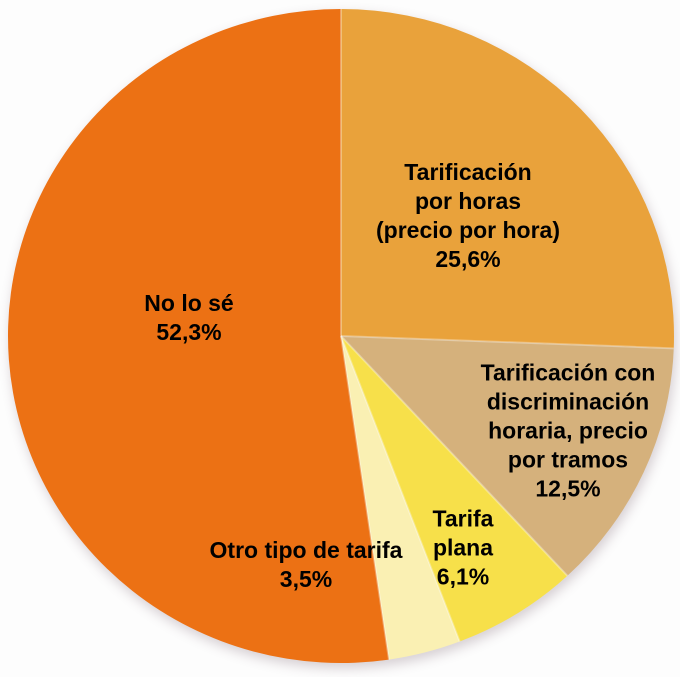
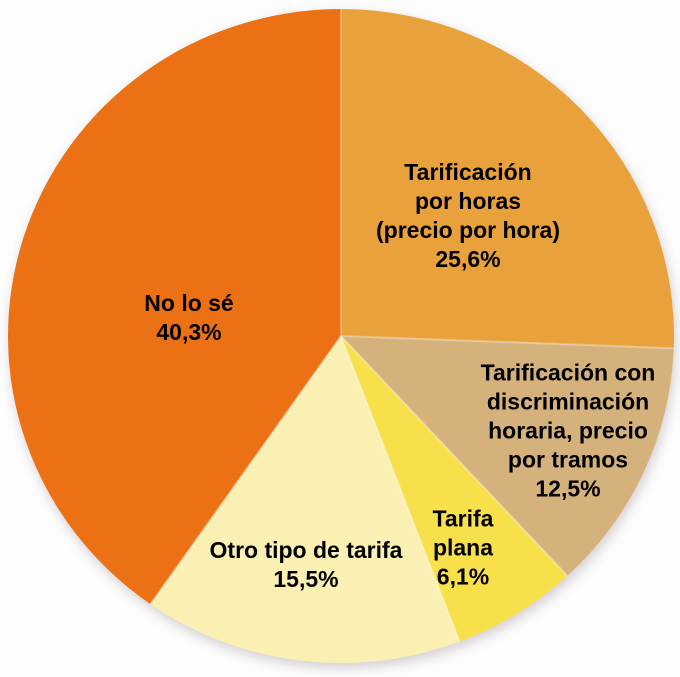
Otro tipo de tarifa: 3,5% -> 15,5%
No lo sé: 52,3% -> 40,3%
